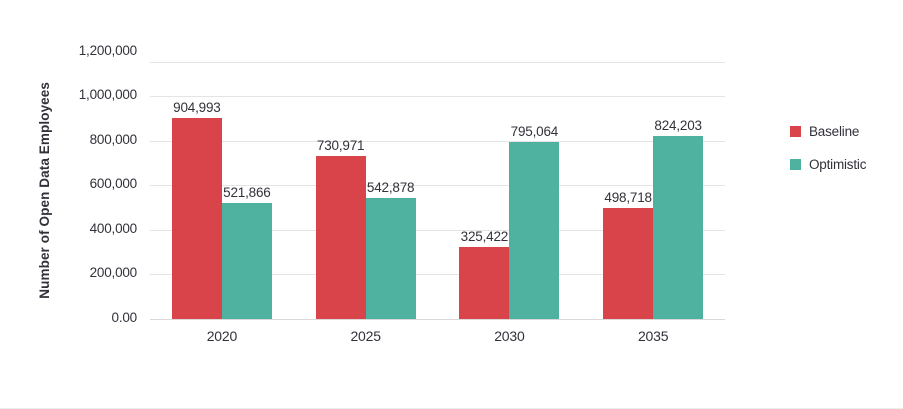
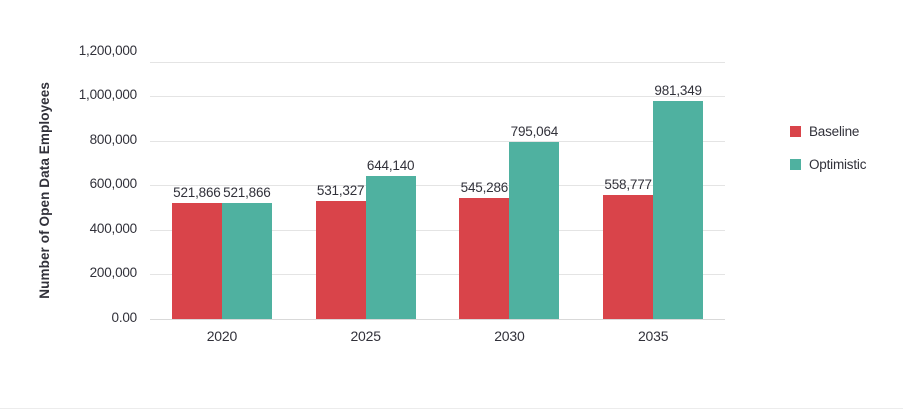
Baseline/2020: 904,993 -> 521,866
Baseline/2025: 730,971 -> 531,327
Optimistic/2025: 542,878 -> 644,140
Baseline/2030: 325,422 -> 545,286
Baseline/2035: 498,718 -> 558,777
Optimistic/2035: 824,203 -> 981,349
